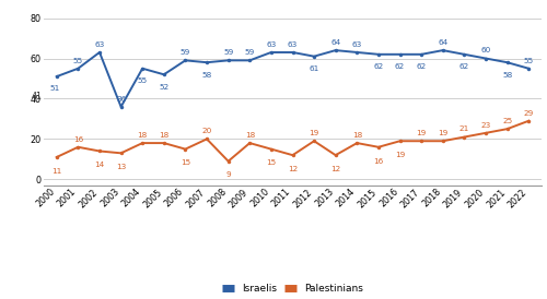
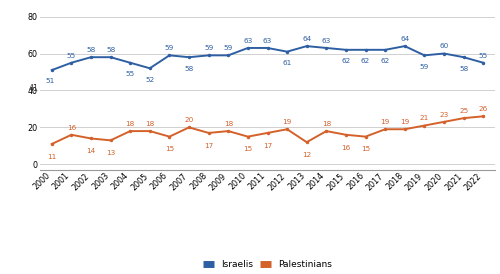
Israelis/2002: 63 -> 58
Israelis/2003: 36 -> 58
Palestinians/2008: 9 -> 17
Palestinians/2011: 12 -> 17
Palestinians/2016: 19 -> 15
Israelis/2019: 62 -> 59
Palestinians/2022: 29 -> 26
